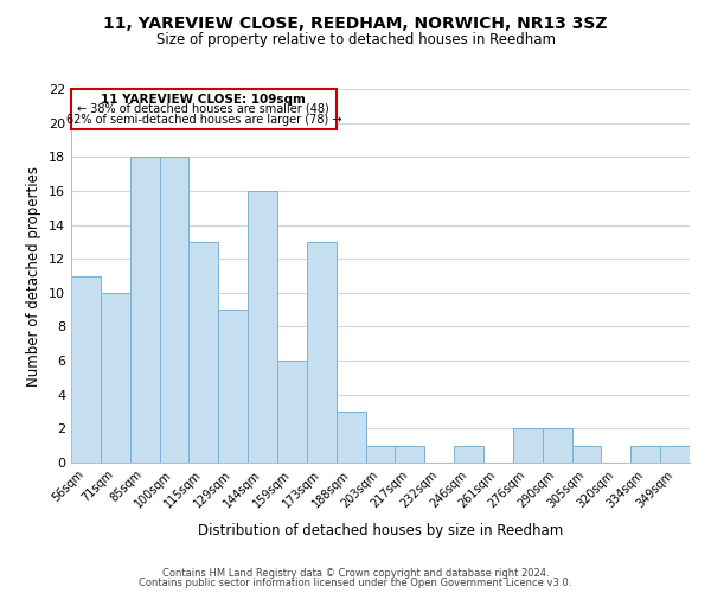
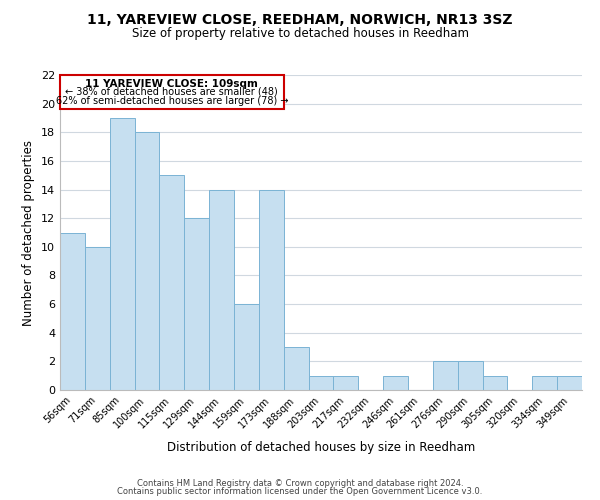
85sqm: 18 -> 19
115sqm: 13 -> 15
129sqm: 9 -> 12
144sqm: 16 -> 14
173sqm: 13 -> 14
